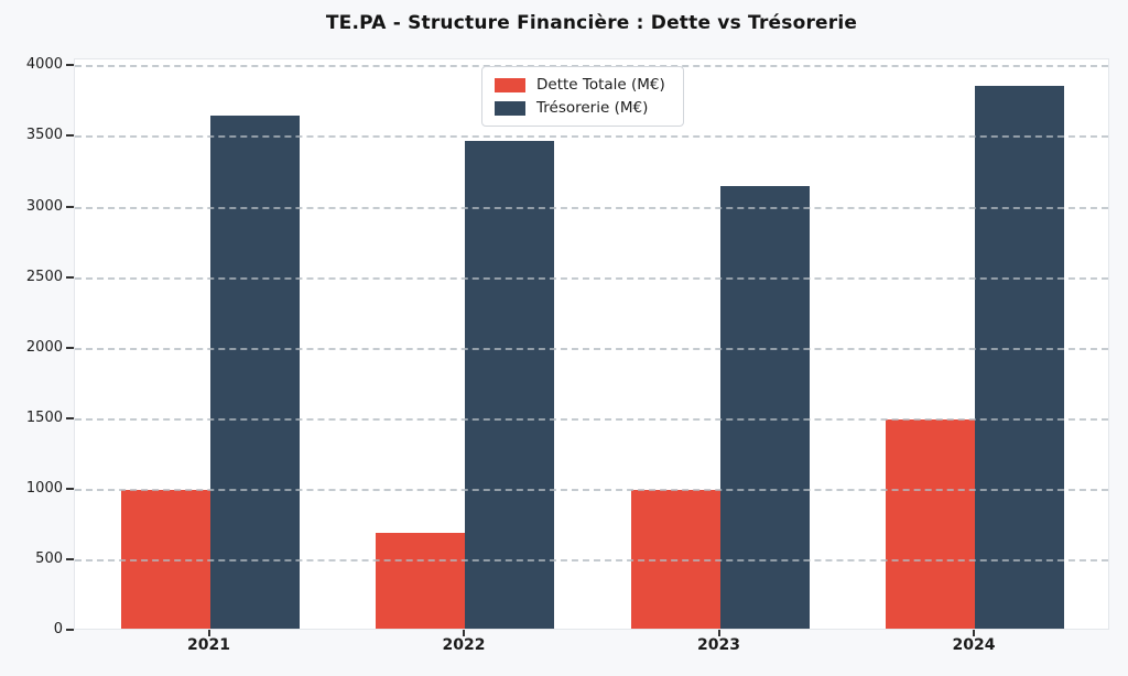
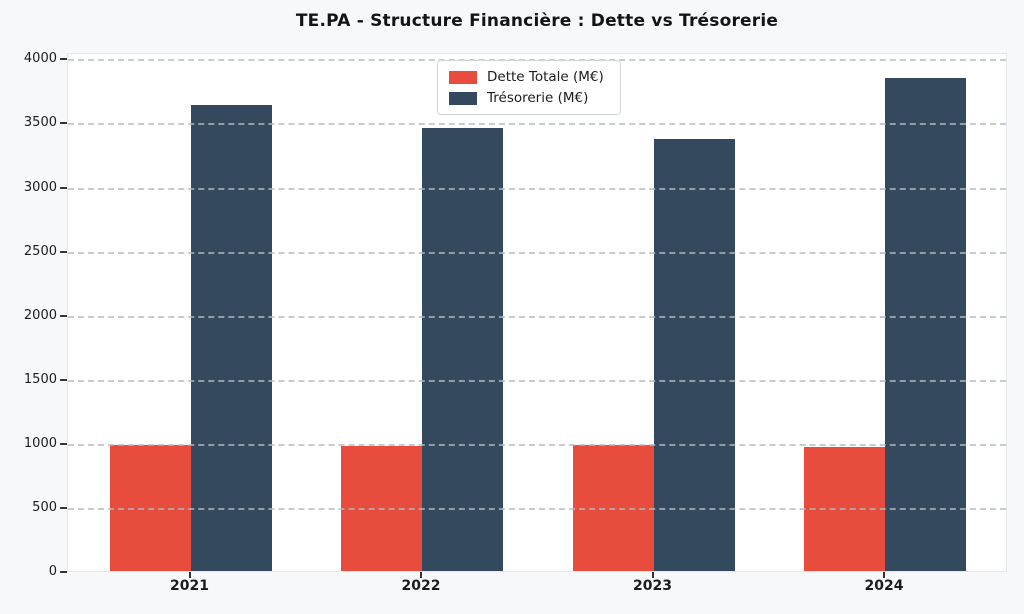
Dette Totale (M€)/2022: 680 -> 980
Trésorerie (M€)/2023: 3140 -> 3370
Dette Totale (M€)/2024: 1480 -> 960
